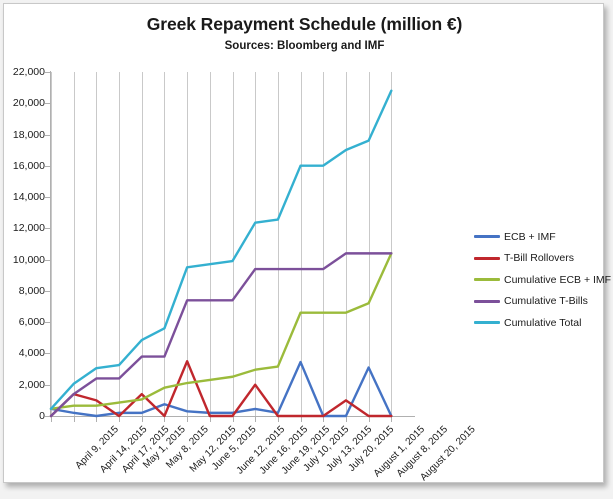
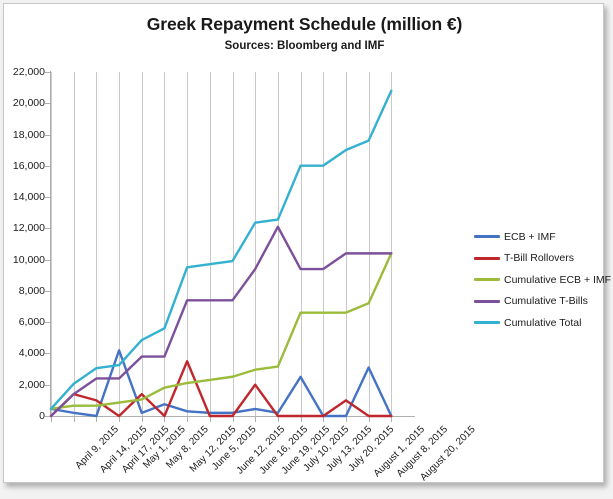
ECB + IMF/May 1, 2015: 200 -> 4200
Cumulative T-Bills/July 10, 2015: 9400 -> 12100
ECB + IMF/July 13, 2015: 3400 -> 2500
